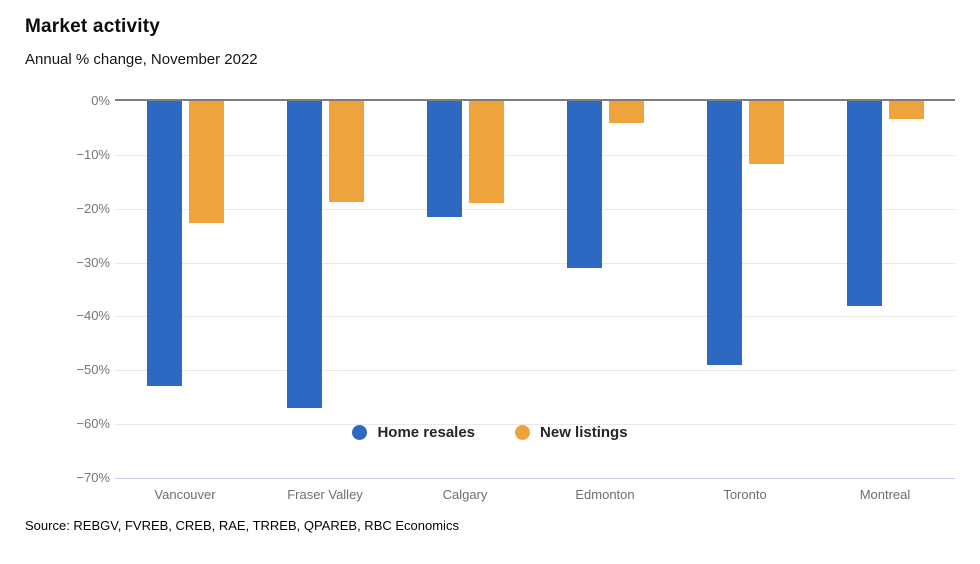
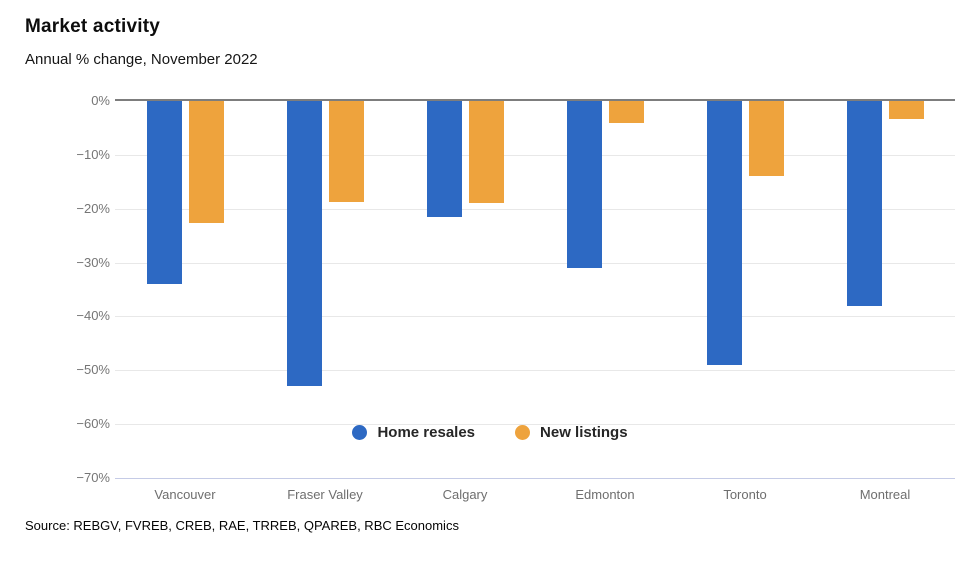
Home resales/Vancouver: -53% -> -34%
Home resales/Fraser Valley: -57% -> -53%
New listings/Toronto: -12% -> -14%
